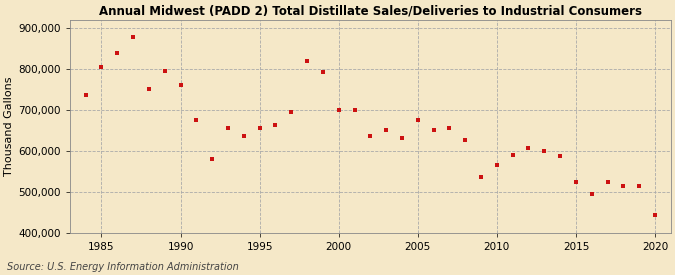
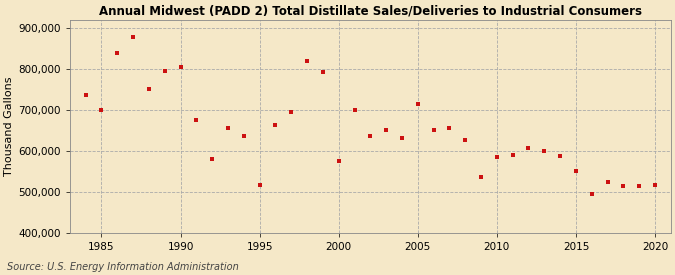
1985: 805,000 -> 700,000
1990: 760,000 -> 805,000
1995: 655,000 -> 515,000
2000: 700,000 -> 575,000
2005: 675,000 -> 715,000
2010: 565,000 -> 585,000
2015: 523,000 -> 550,000
2020: 443,000 -> 515,000
